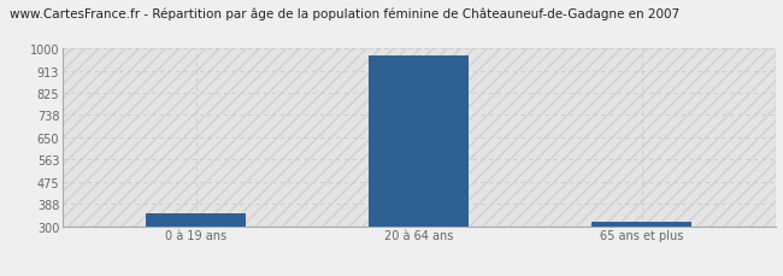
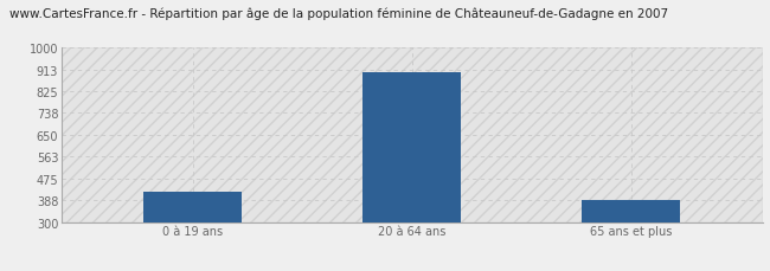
0 à 19 ans: 350 -> 420
20 à 64 ans: 975 -> 900
65 ans et plus: 315 -> 390
